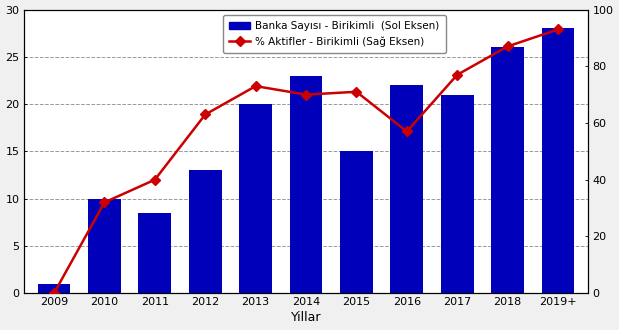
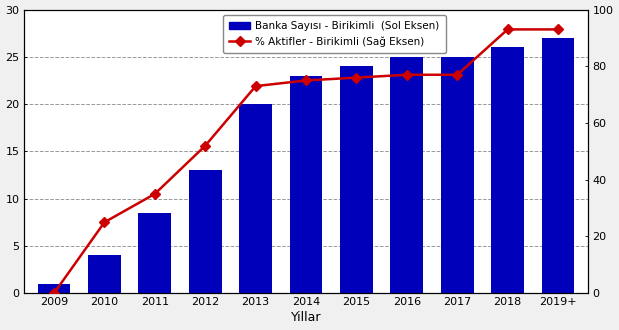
Banka Sayısı - Birikimli (Sol Eksen)/2010: 10.0 -> 4.0
% Aktifler - Birikimli (Sağ Eksen)/2010: 32 -> 25
% Aktifler - Birikimli (Sağ Eksen)/2011: 40 -> 35
% Aktifler - Birikimli (Sağ Eksen)/2012: 63 -> 52
% Aktifler - Birikimli (Sağ Eksen)/2014: 70 -> 75
Banka Sayısı - Birikimli (Sol Eksen)/2015: 15.0 -> 24.0
% Aktifler - Birikimli (Sağ Eksen)/2015: 71 -> 76
Banka Sayısı - Birikimli (Sol Eksen)/2016: 22.0 -> 25.0
% Aktifler - Birikimli (Sağ Eksen)/2016: 57 -> 77
Banka Sayısı - Birikimli (Sol Eksen)/2017: 21.0 -> 25.0
% Aktifler - Birikimli (Sağ Eksen)/2018: 87 -> 93
Banka Sayısı - Birikimli (Sol Eksen)/2019+: 28.0 -> 27.0
